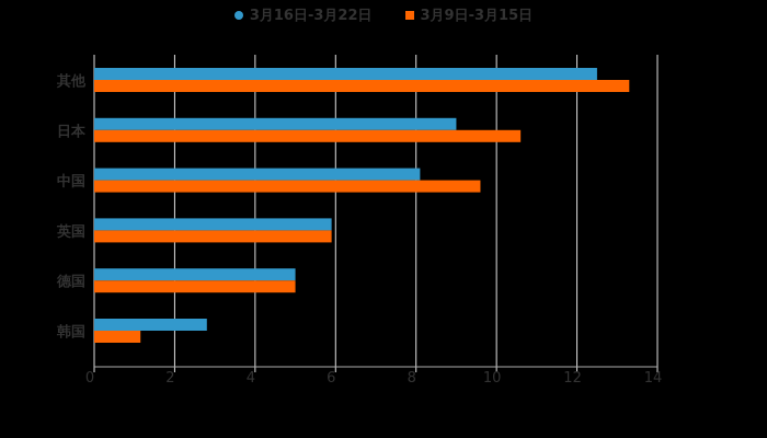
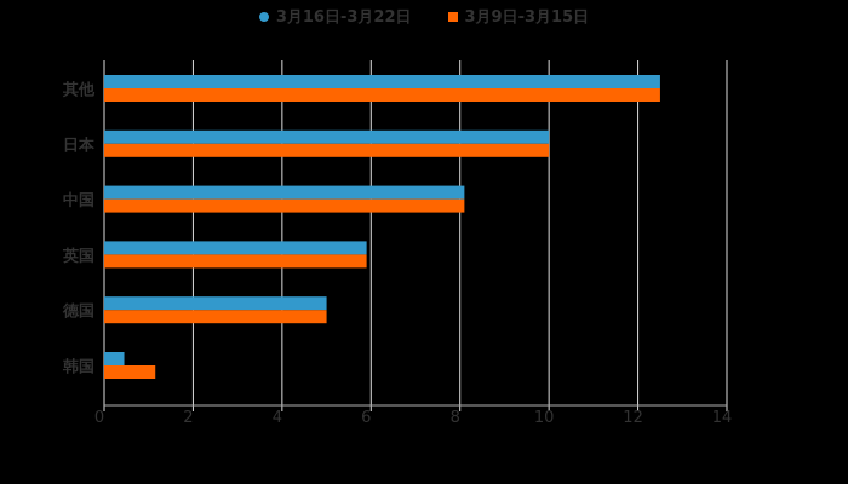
3月9日-3月15日/其他: 13.3 -> 12.5
3月16日-3月22日/日本: 9.0 -> 10.0
3月9日-3月15日/日本: 10.6 -> 10.0
3月9日-3月15日/中国: 9.6 -> 8.1
3月16日-3月22日/韩国: 2.8 -> 0.5
